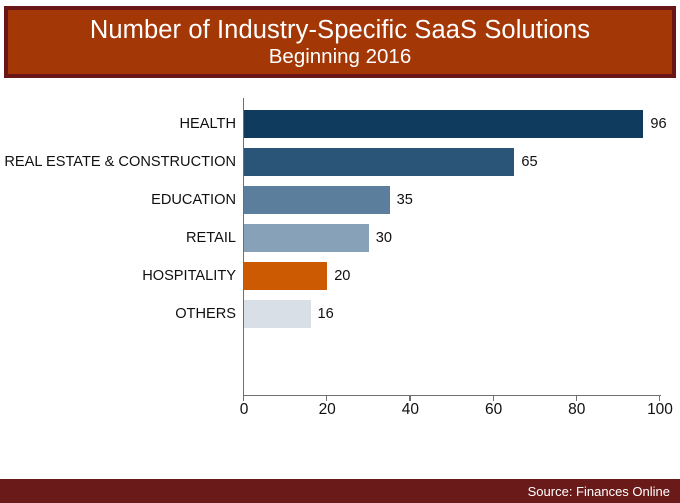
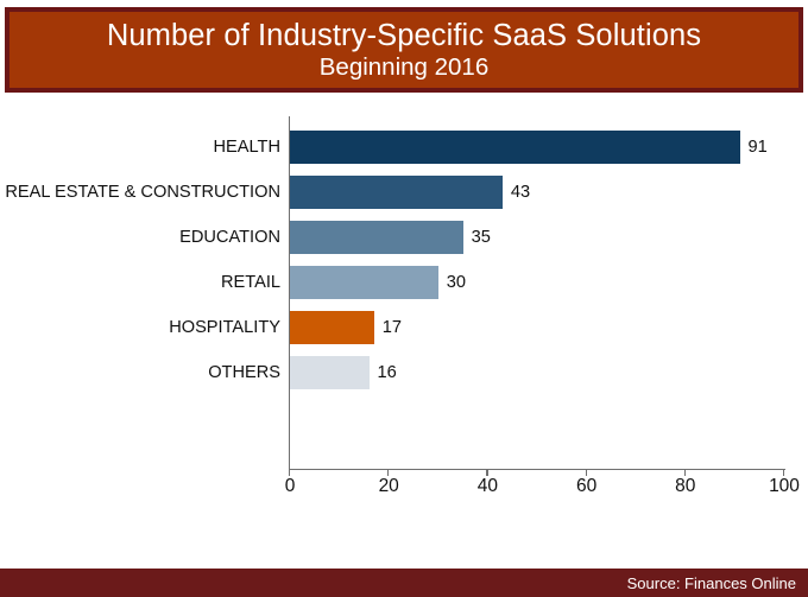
HEALTH: 96 -> 91
REAL ESTATE & CONSTRUCTION: 65 -> 43
HOSPITALITY: 20 -> 17
